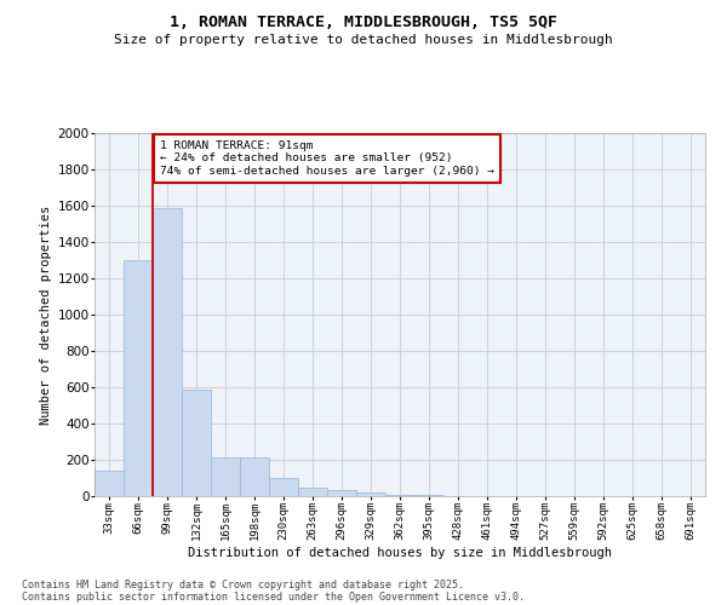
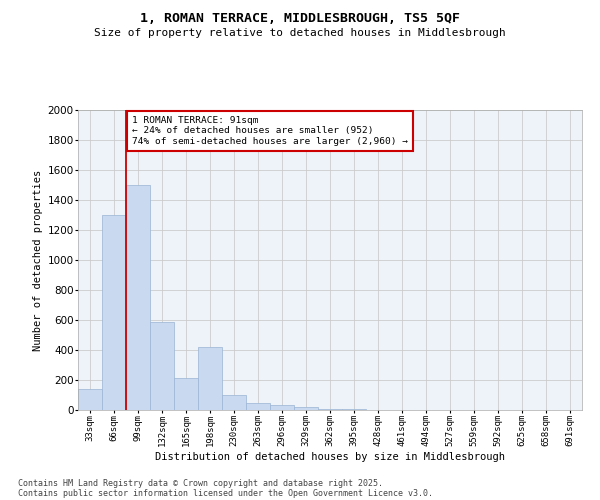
99sqm: 1590 -> 1500
198sqm: 220 -> 420
